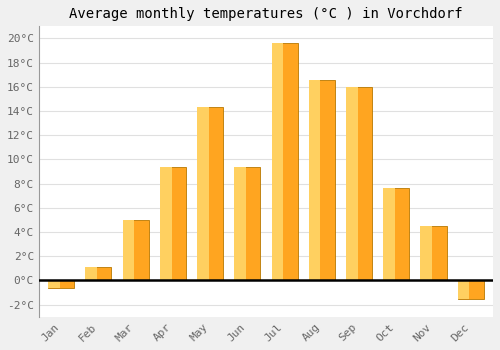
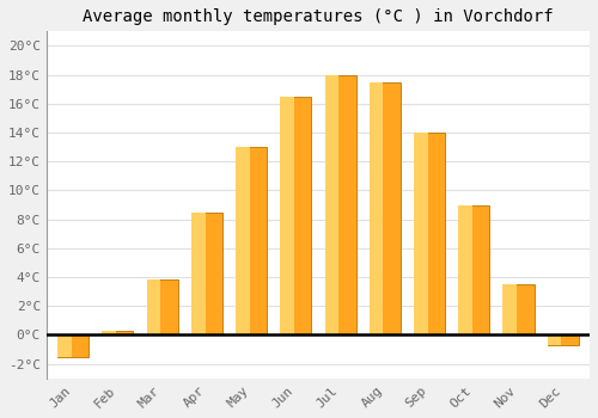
Jan: -0.6°C -> -1.5°C
Feb: 1.1°C -> 0.3°C
Mar: 5.0°C -> 3.8°C
Apr: 9.4°C -> 8.5°C
May: 14.3°C -> 13.0°C
Jun: 9.4°C -> 16.5°C
Jul: 19.6°C -> 18.0°C
Aug: 16.6°C -> 17.5°C
Sep: 16.0°C -> 14.0°C
Oct: 7.6°C -> 9.0°C
Nov: 4.5°C -> 3.5°C
Dec: -1.5°C -> -0.7°C
